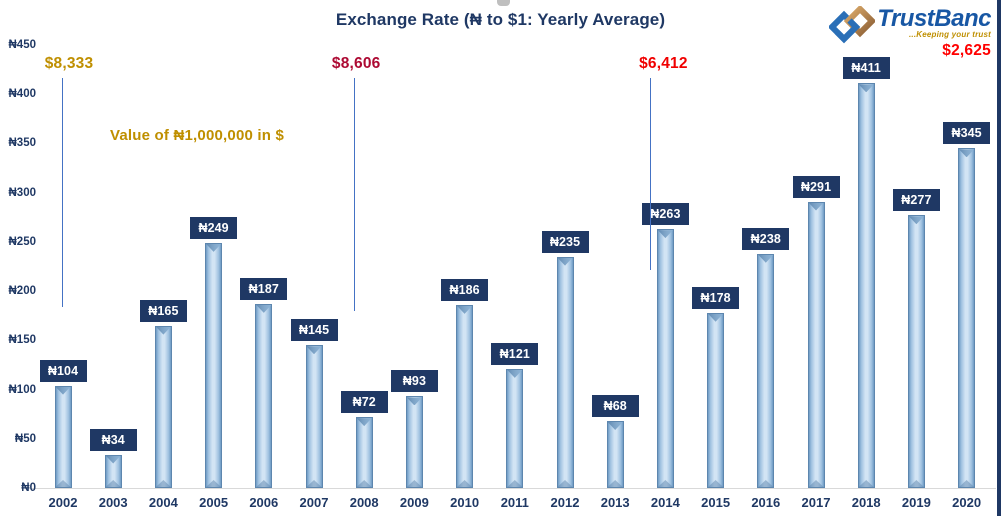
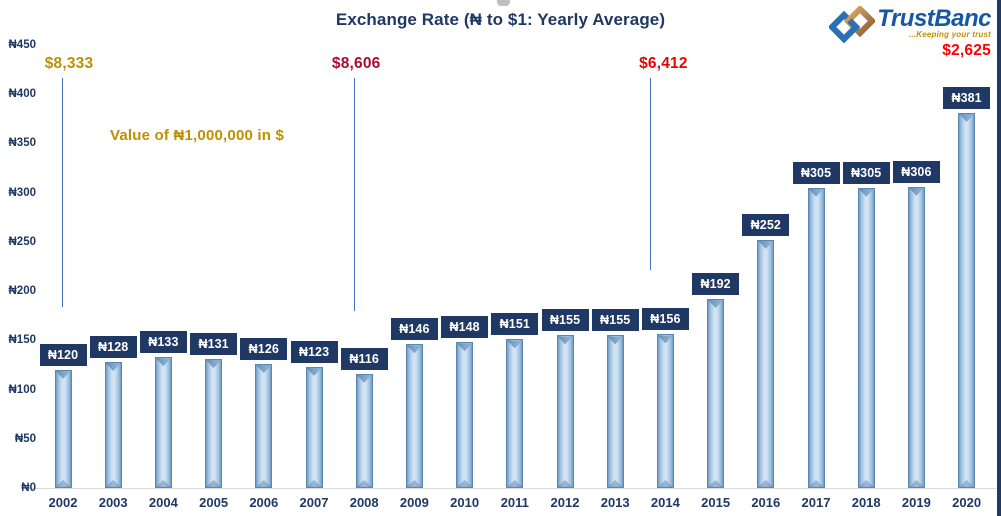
2002: 104 -> 120
2003: 34 -> 128
2004: 165 -> 133
2005: 249 -> 131
2006: 187 -> 126
2007: 145 -> 123
2008: 72 -> 116
2009: 93 -> 146
2010: 186 -> 148
2011: 121 -> 151
2012: 235 -> 155
2013: 68 -> 155
2014: 263 -> 156
2015: 178 -> 192
2016: 238 -> 252
2017: 291 -> 305
2018: 411 -> 305
2019: 277 -> 306
2020: 345 -> 381
